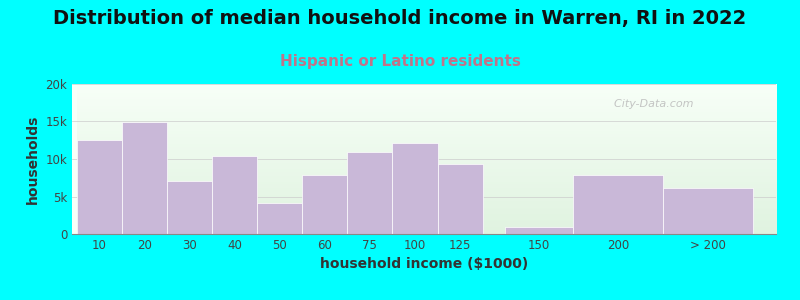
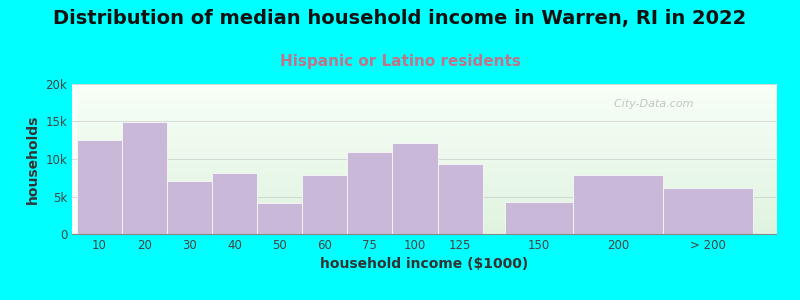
40: 10.4k -> 8.1k
150: 1.0k -> 4.3k
